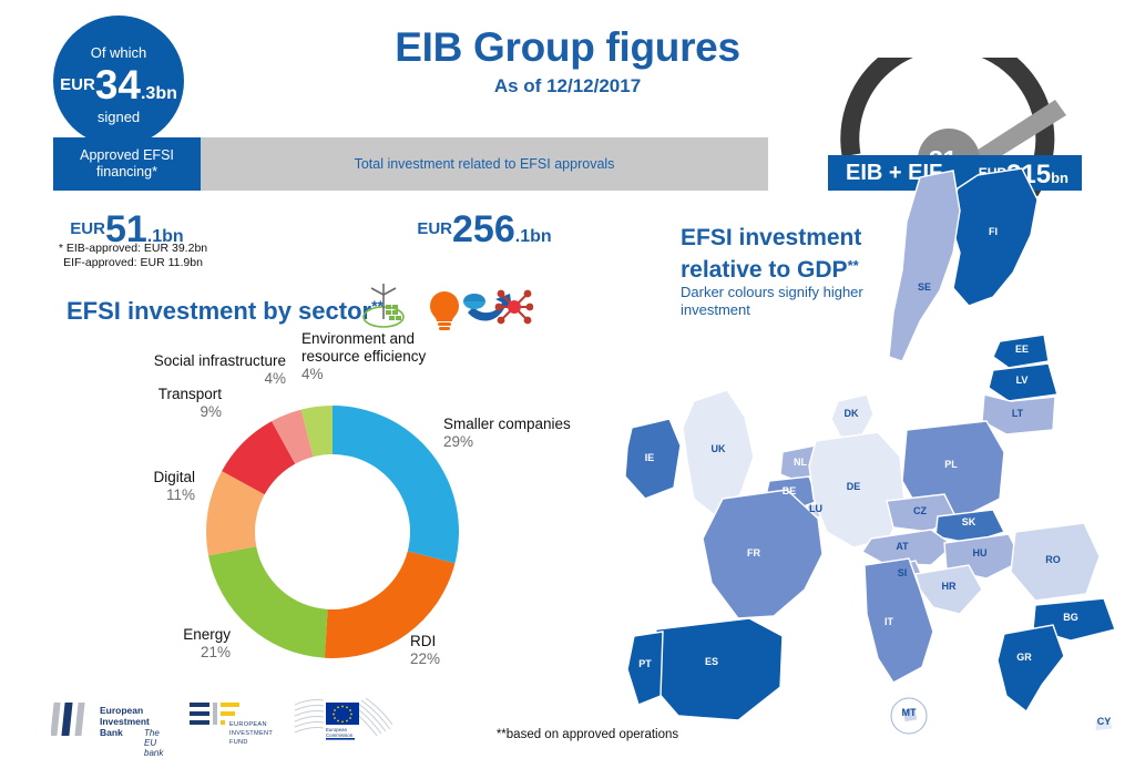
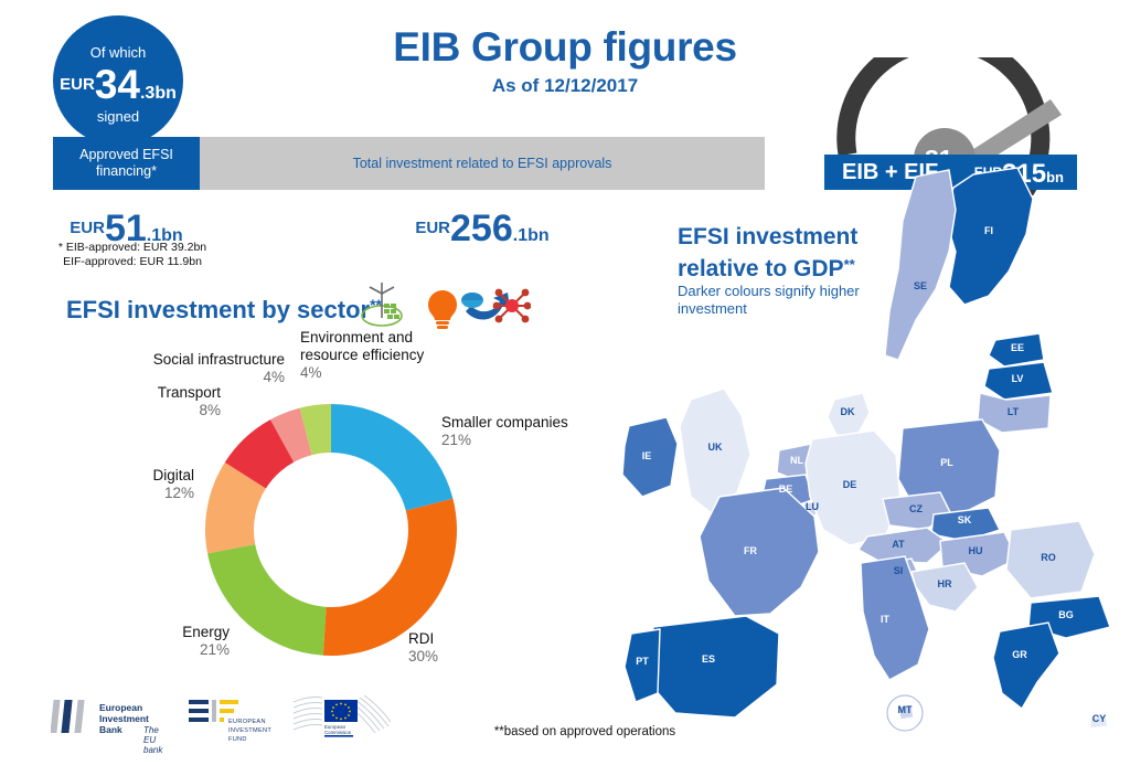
Smaller companies: 29% -> 21%
RDI: 22% -> 30%
Digital: 11% -> 12%
Transport: 9% -> 8%
